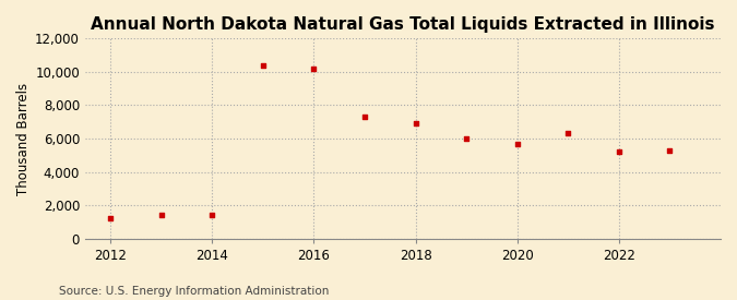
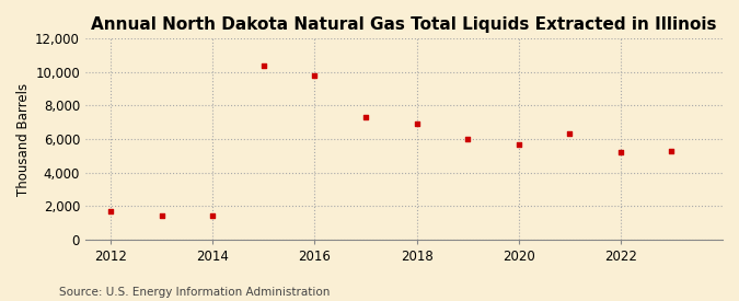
2012: 1,200 -> 1,700
2016: 10,200 -> 9,800
